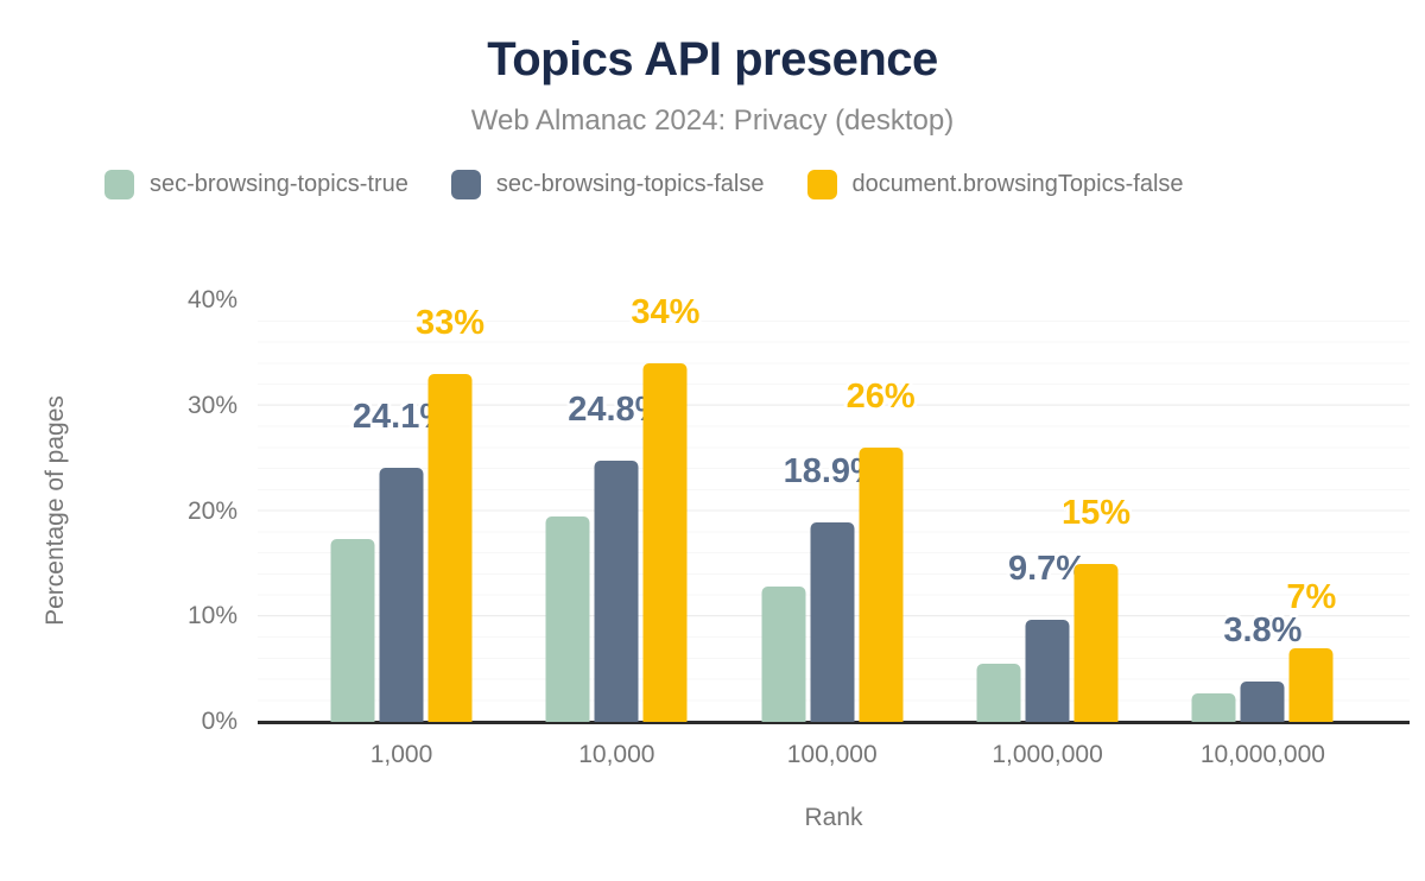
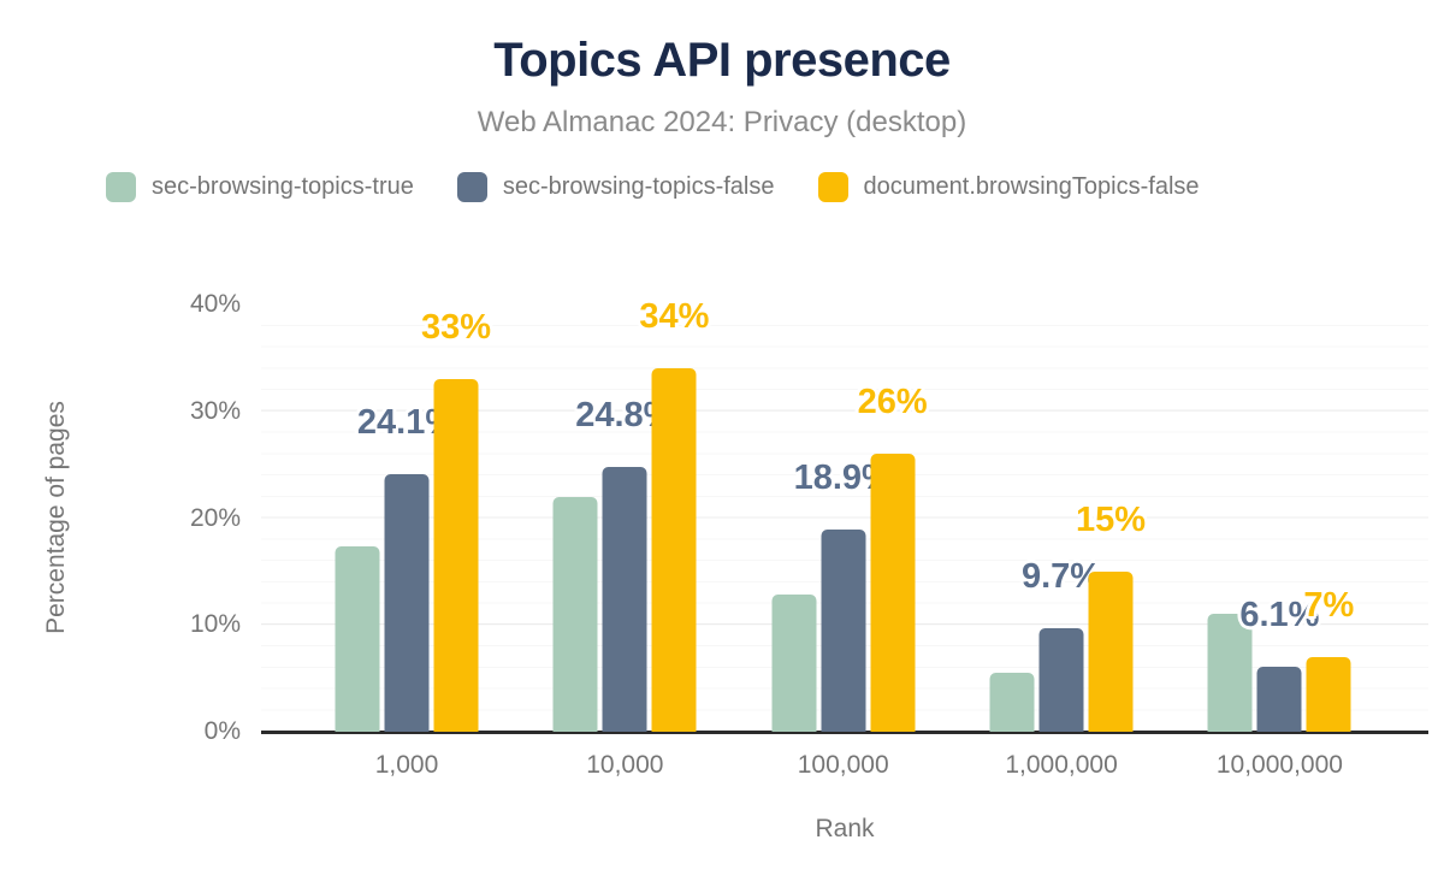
sec-browsing-topics-true/10,000: 20% -> 22%
sec-browsing-topics-true/10,000,000: 3% -> 11%
sec-browsing-topics-false/10,000,000: 3.8% -> 6.1%
